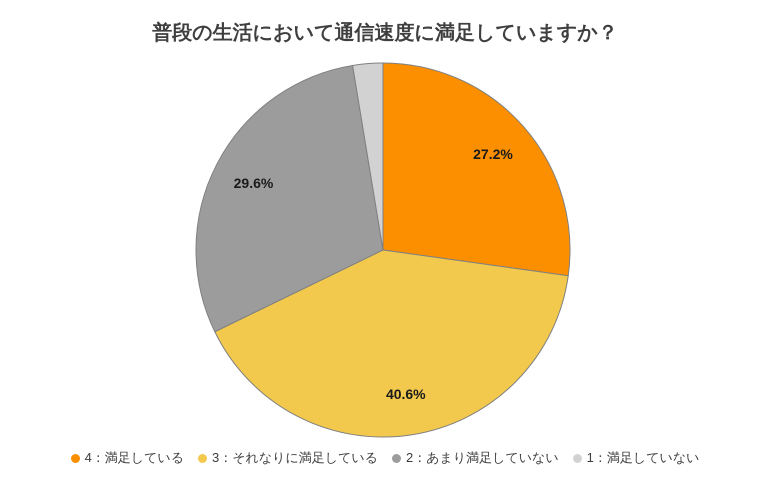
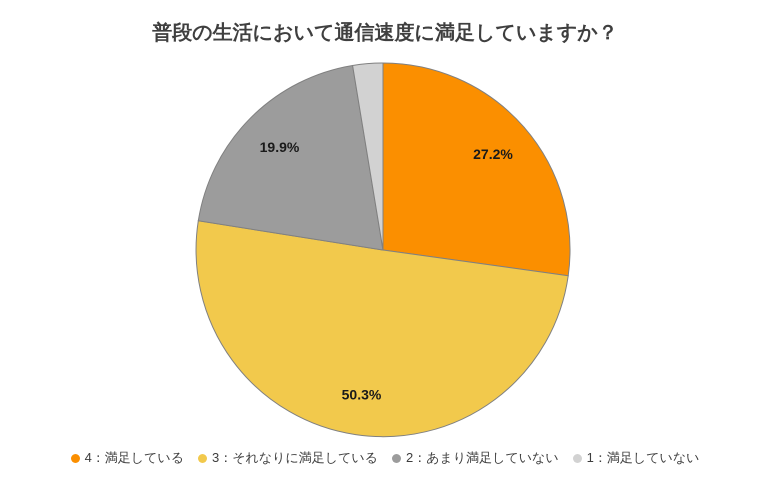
3：それなりに満足している: 40.6% -> 50.3%
2：あまり満足していない: 29.6% -> 19.9%
